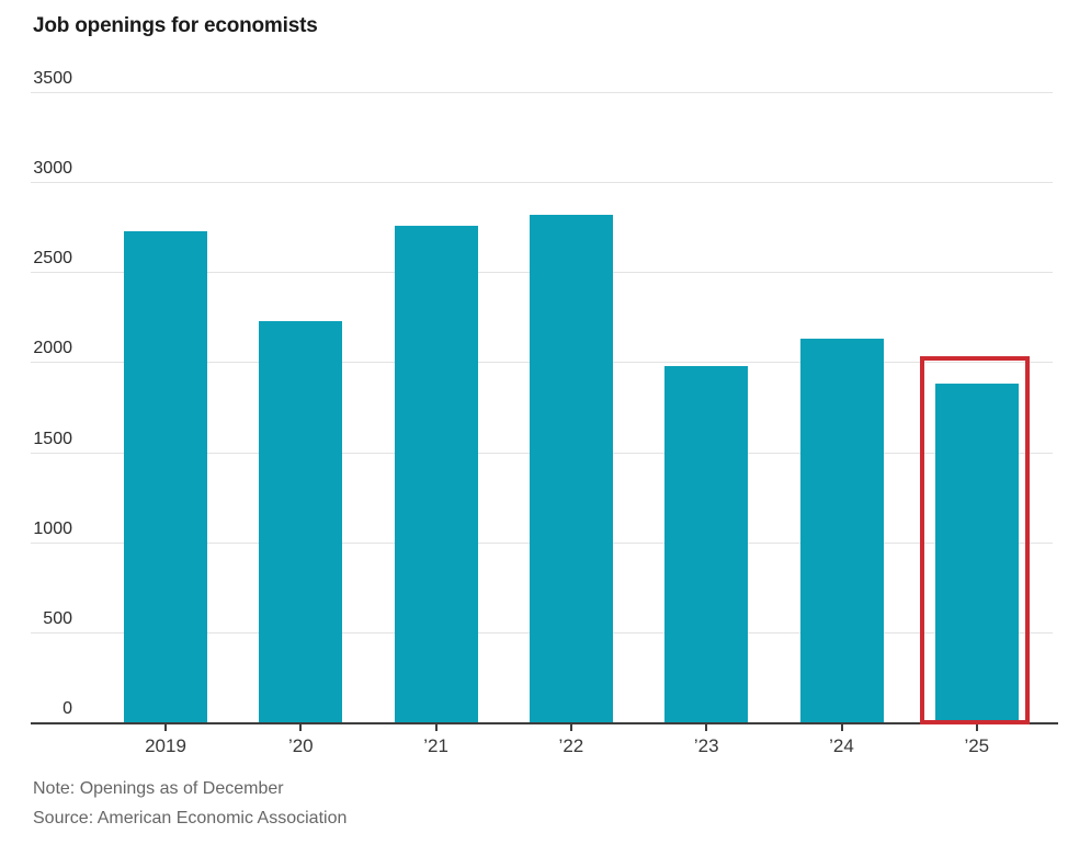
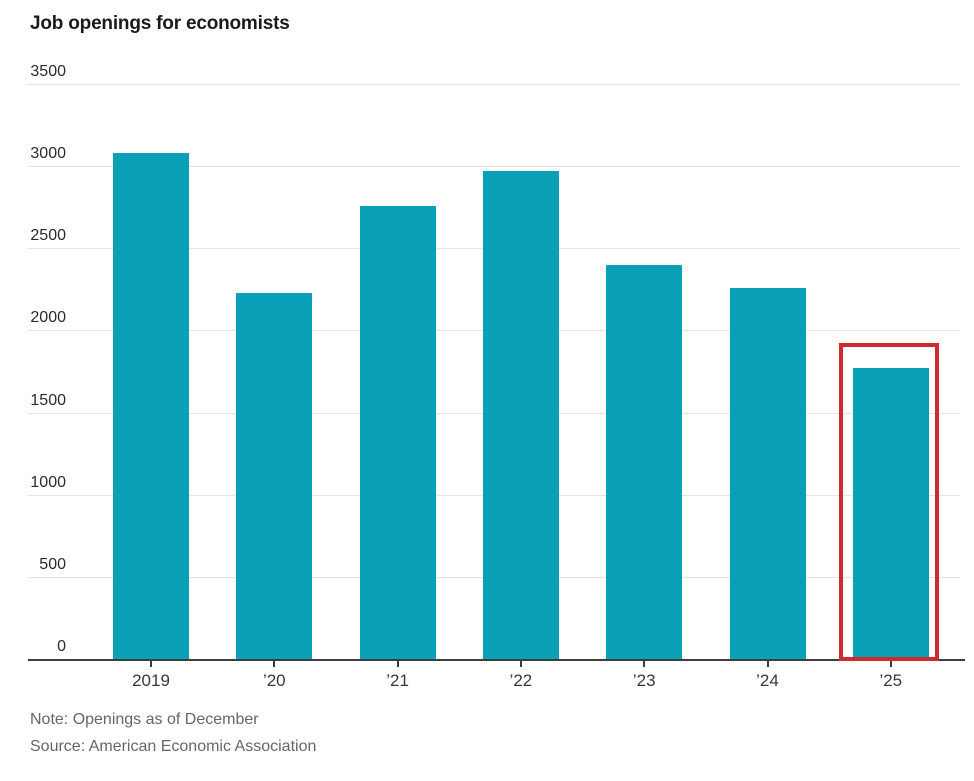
2019: 2730 -> 3080
’22: 2820 -> 2970
’23: 1980 -> 2400
’24: 2130 -> 2260
’25: 1880 -> 1770
